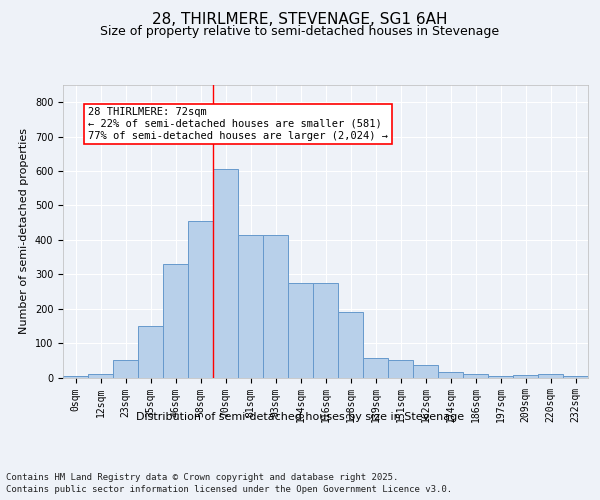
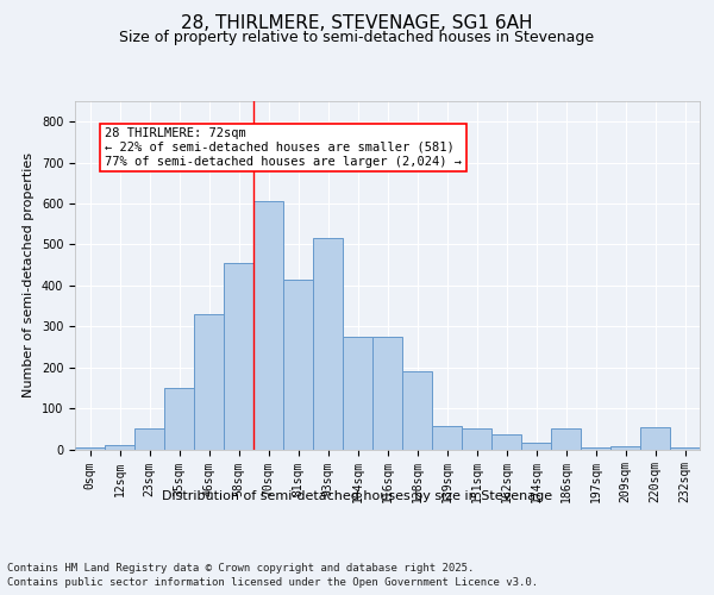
93sqm: 415 -> 515
186sqm: 10 -> 50
220sqm: 10 -> 55
